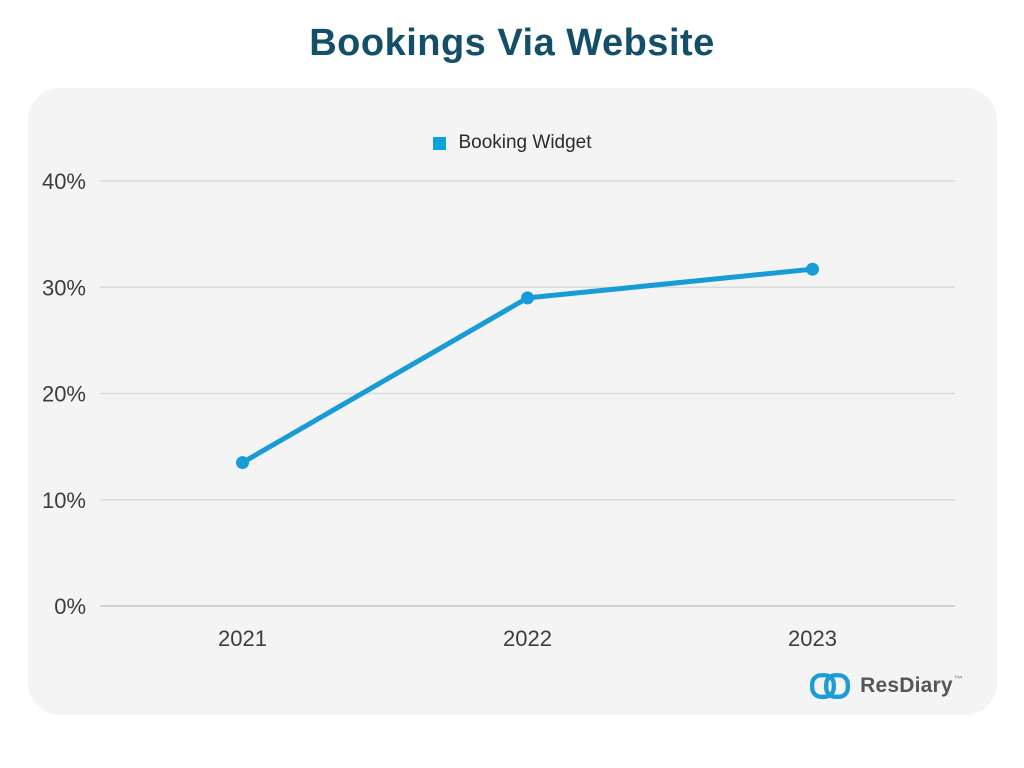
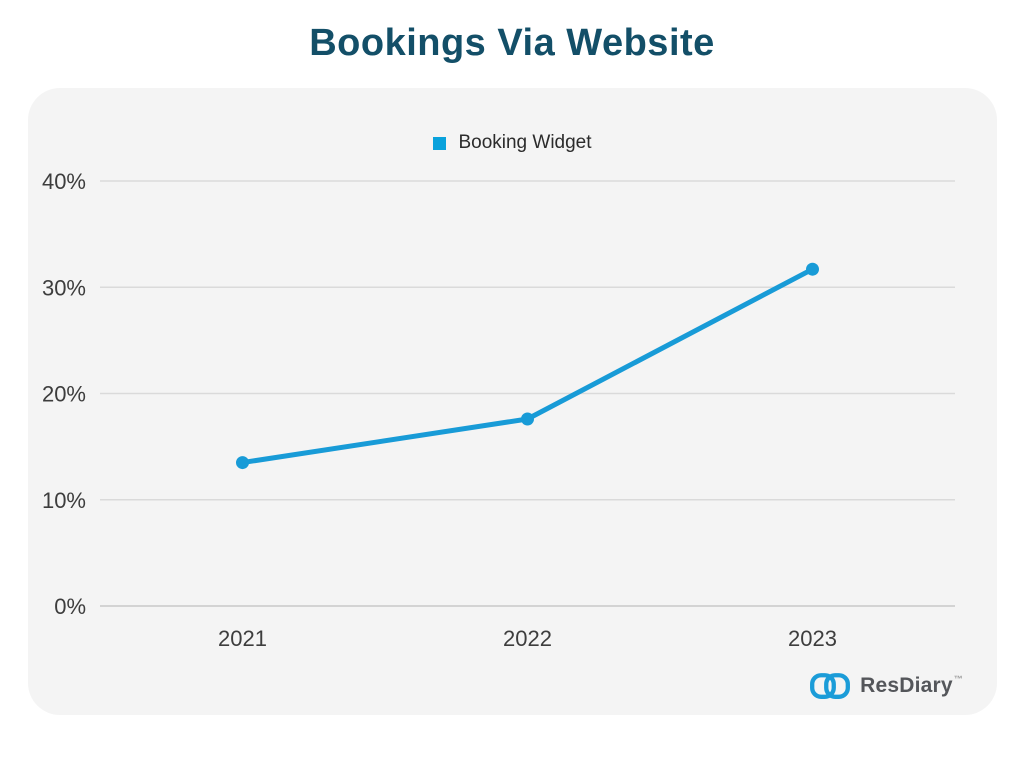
2022: 29.0% -> 17.6%
